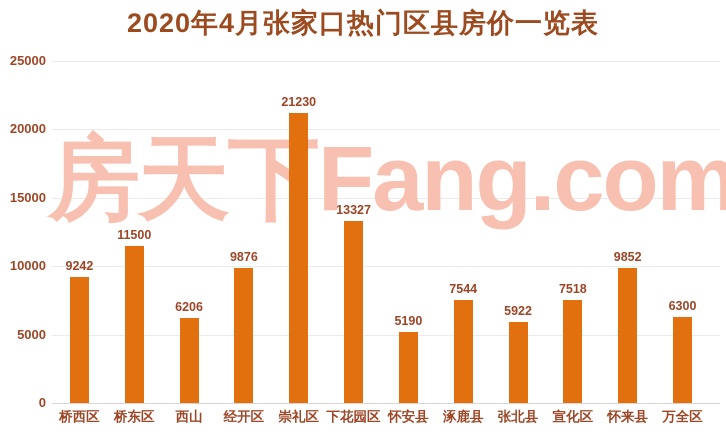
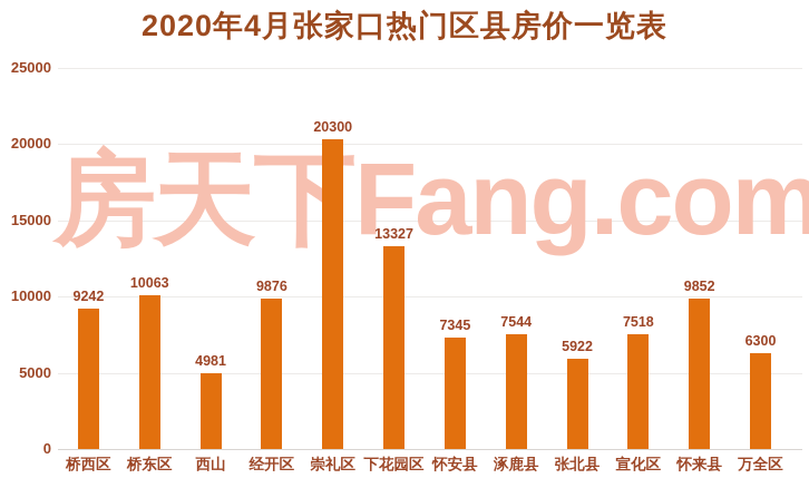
桥东区: 11500 -> 10063
西山: 6206 -> 4981
崇礼区: 21230 -> 20300
怀安县: 5190 -> 7345
